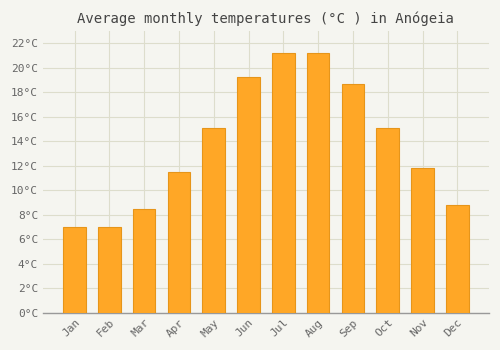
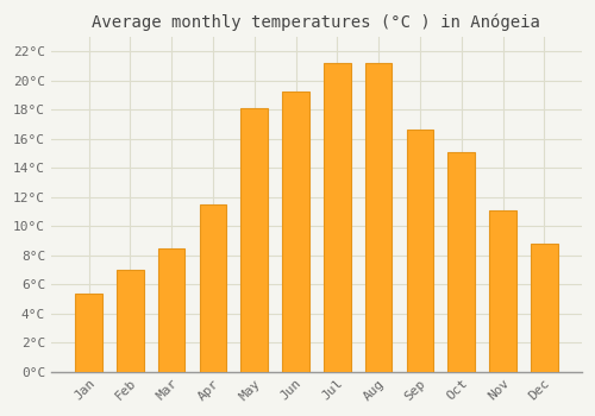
Jan: 7.0°C -> 5.4°C
May: 15.1°C -> 18.1°C
Sep: 18.7°C -> 16.6°C
Nov: 11.8°C -> 11.1°C
